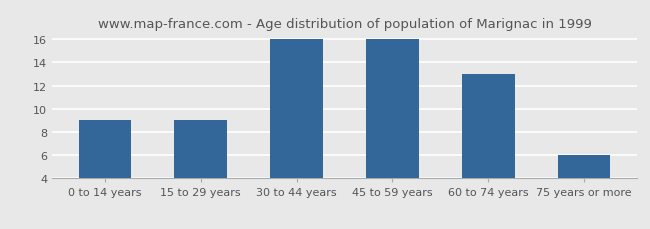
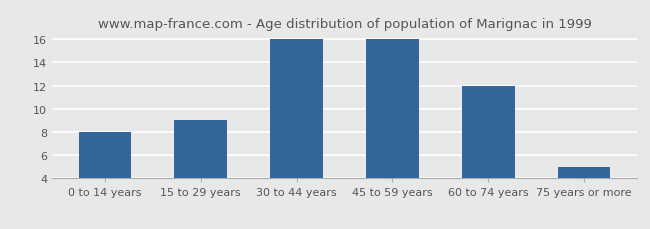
0 to 14 years: 9 -> 8
60 to 74 years: 13 -> 12
75 years or more: 6 -> 5
